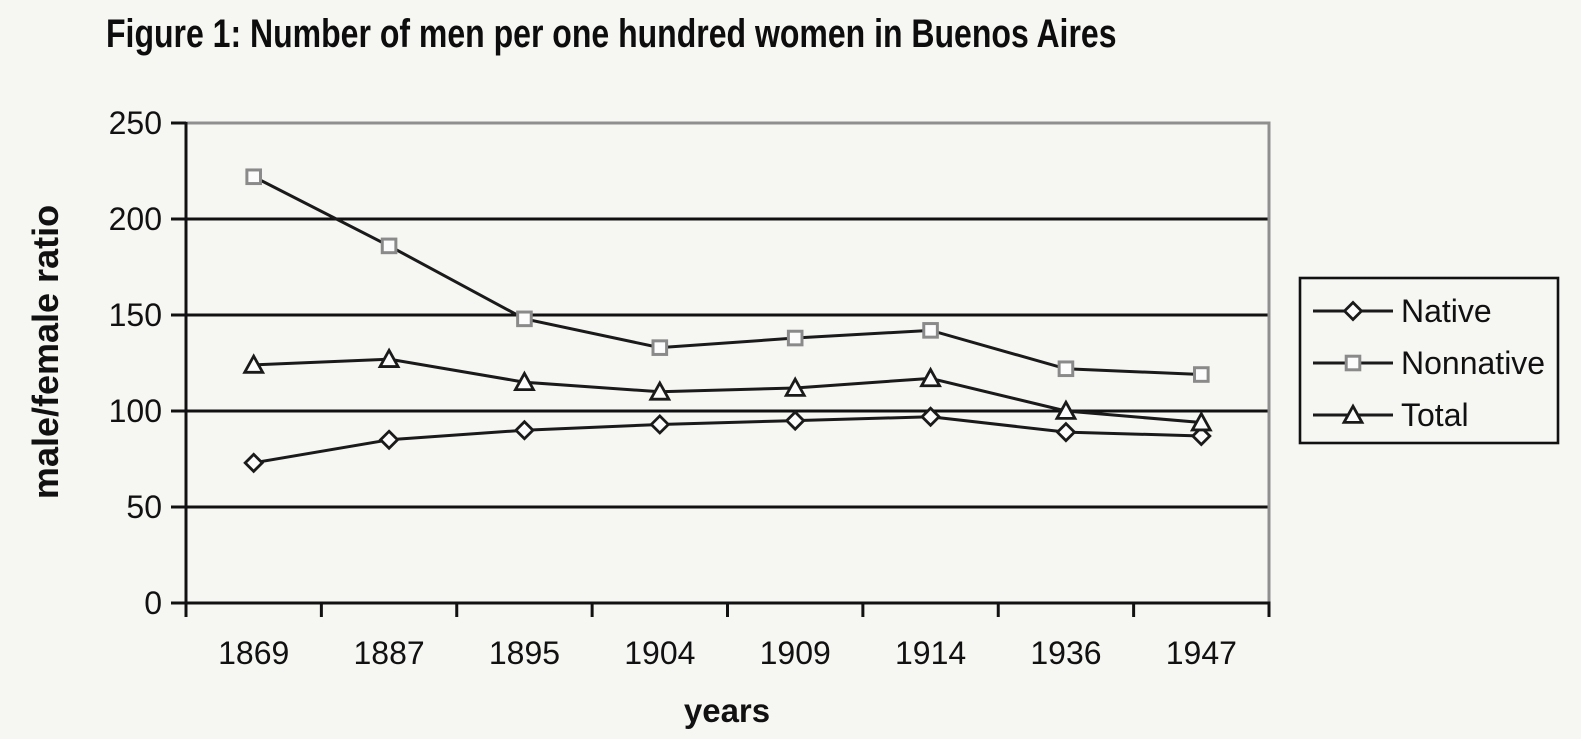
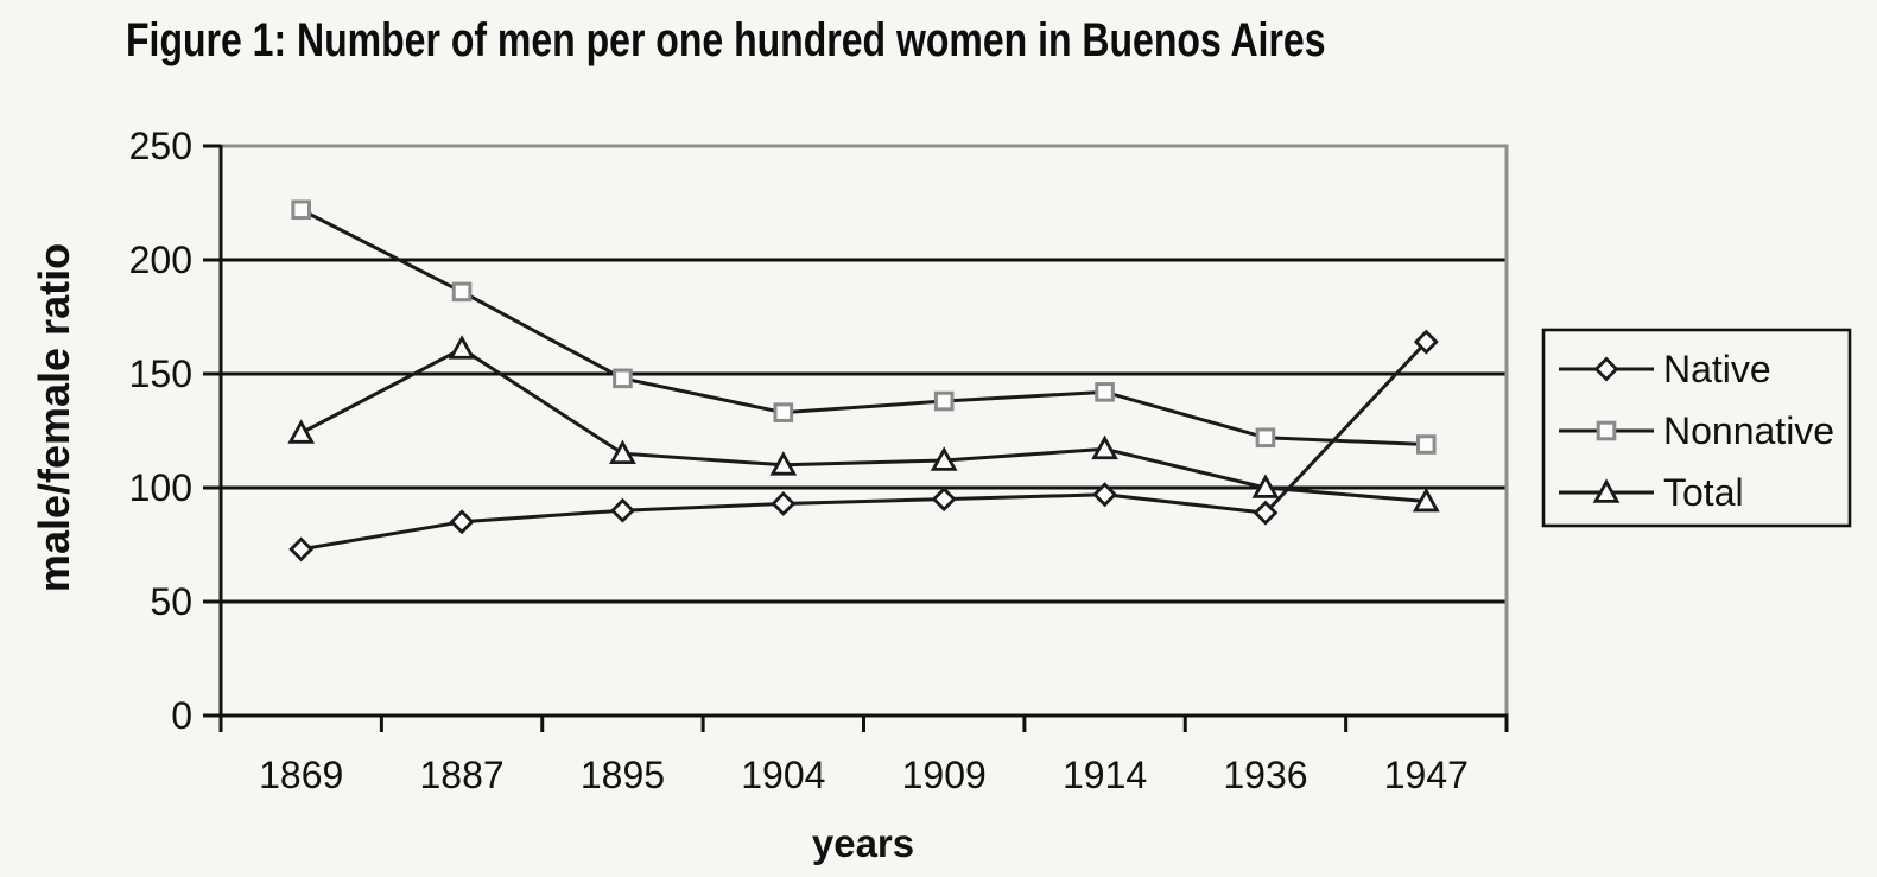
Total/1887: 127 -> 161
Native/1947: 87 -> 164
